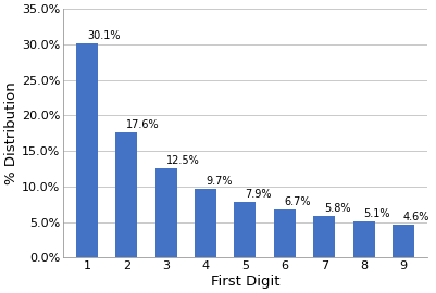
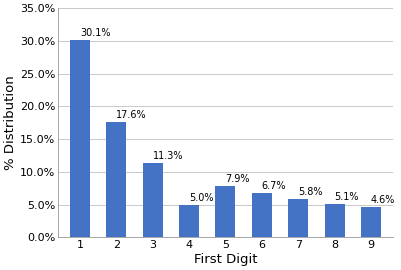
3: 12.5% -> 11.3%
4: 9.7% -> 5.0%
